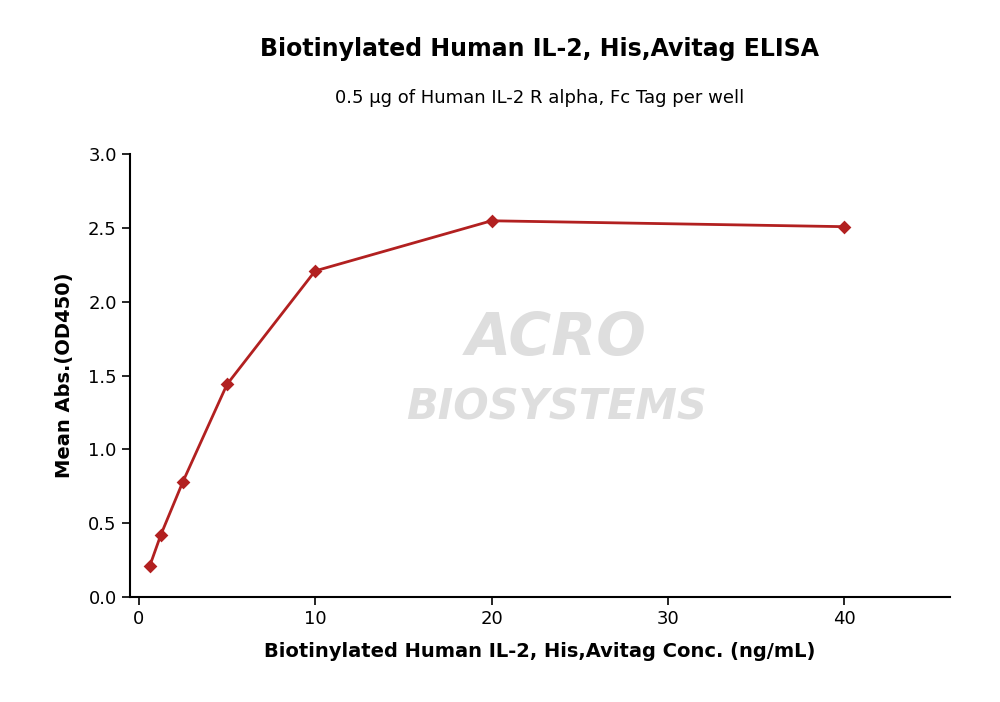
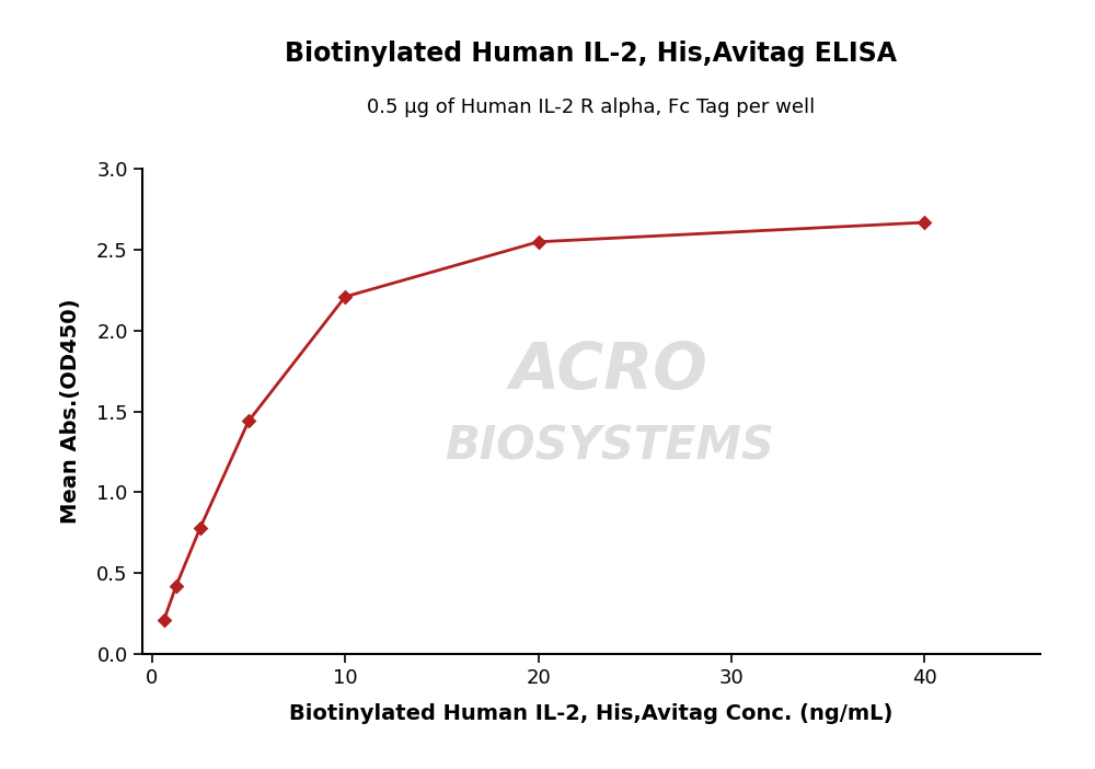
40: 2.51 -> 2.67
